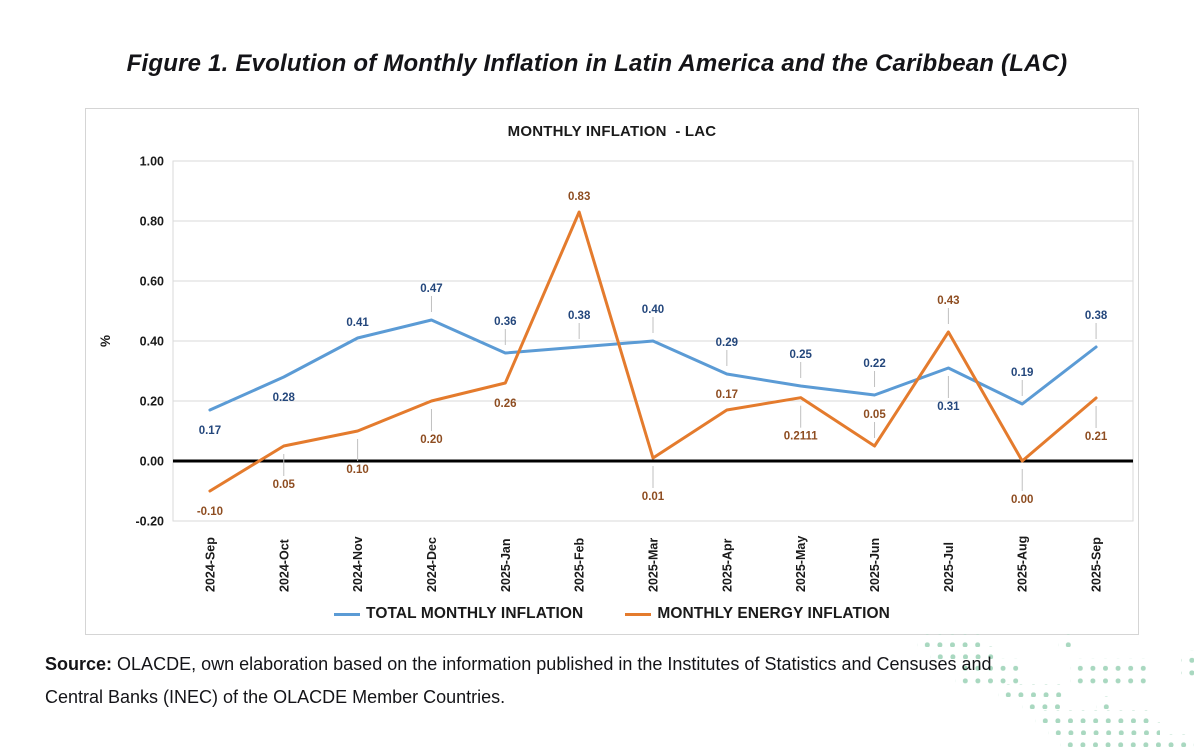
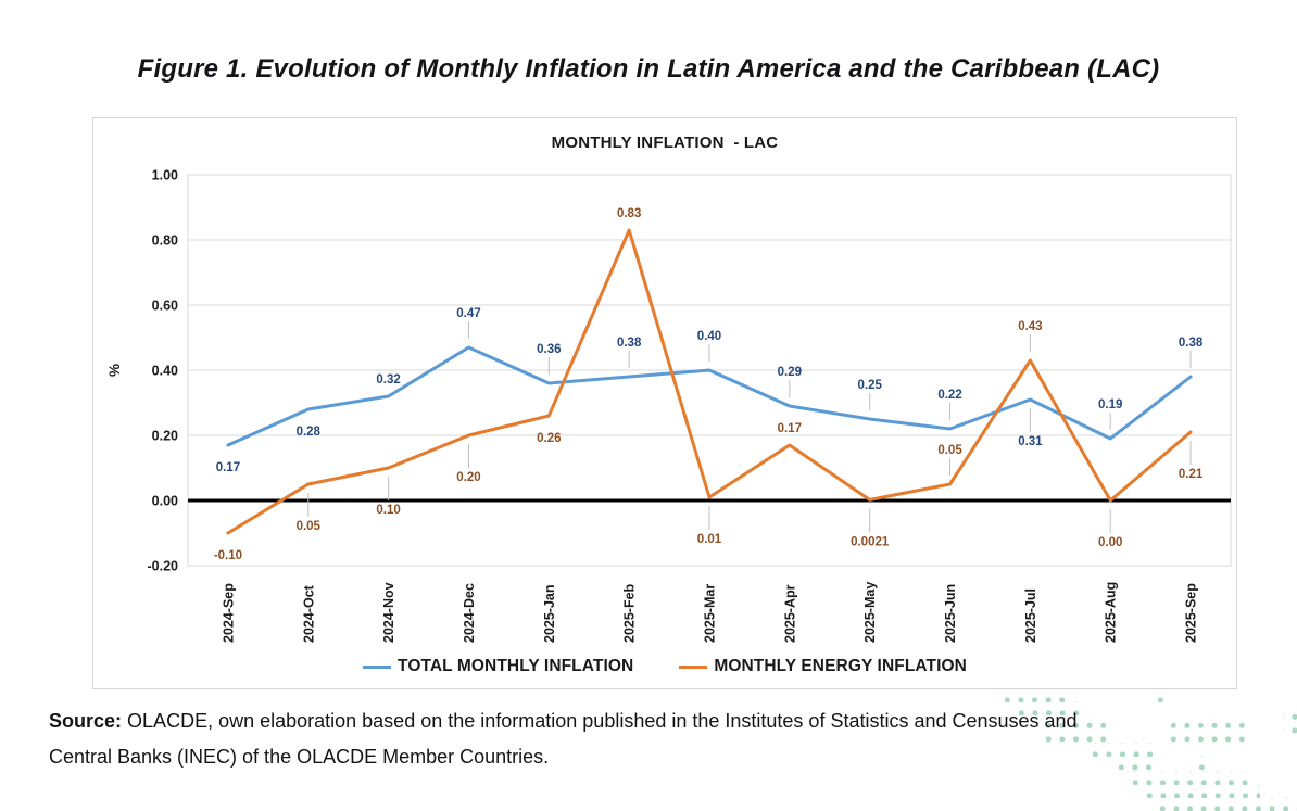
TOTAL MONTHLY INFLATION/2024-Nov: 0.41 -> 0.32
MONTHLY ENERGY INFLATION/2025-May: 0.2111 -> 0.0021
